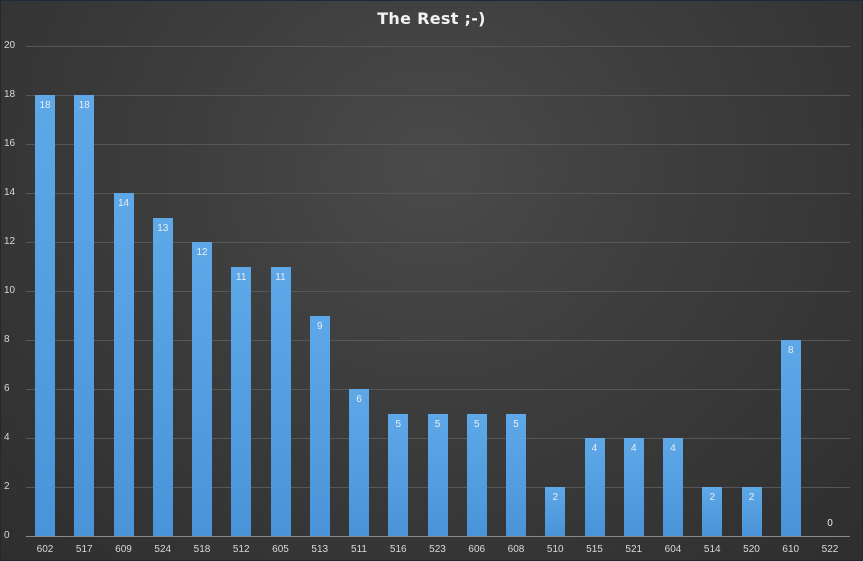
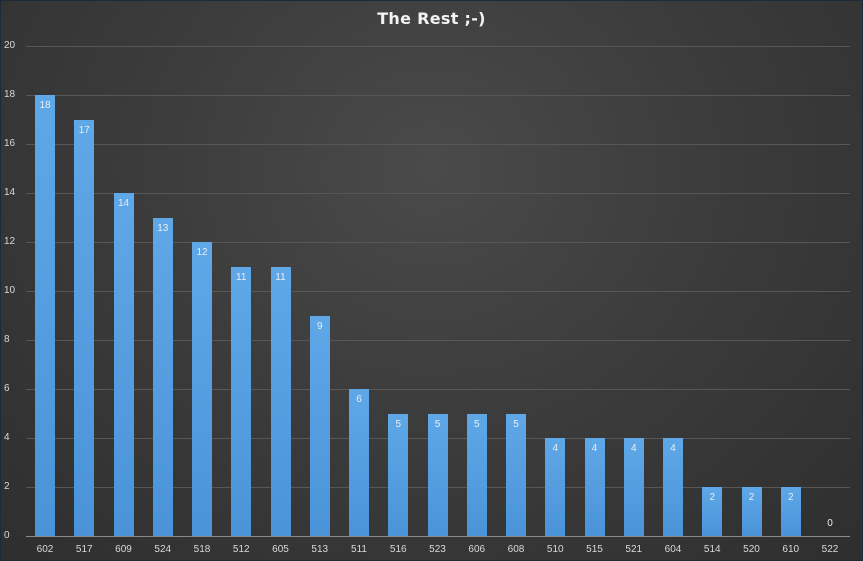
517: 18 -> 17
510: 2 -> 4
610: 8 -> 2
